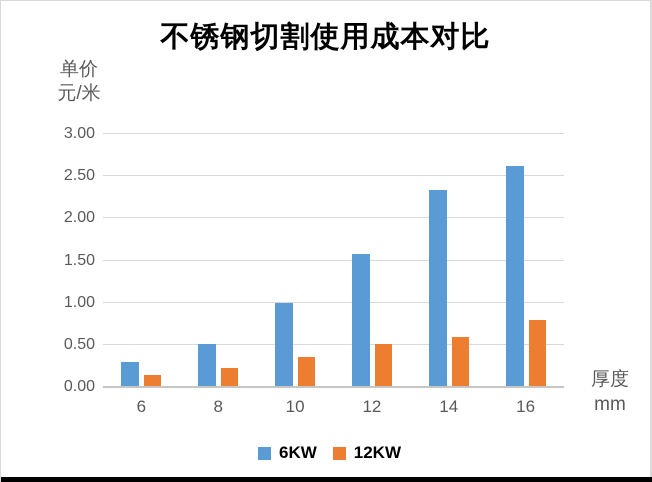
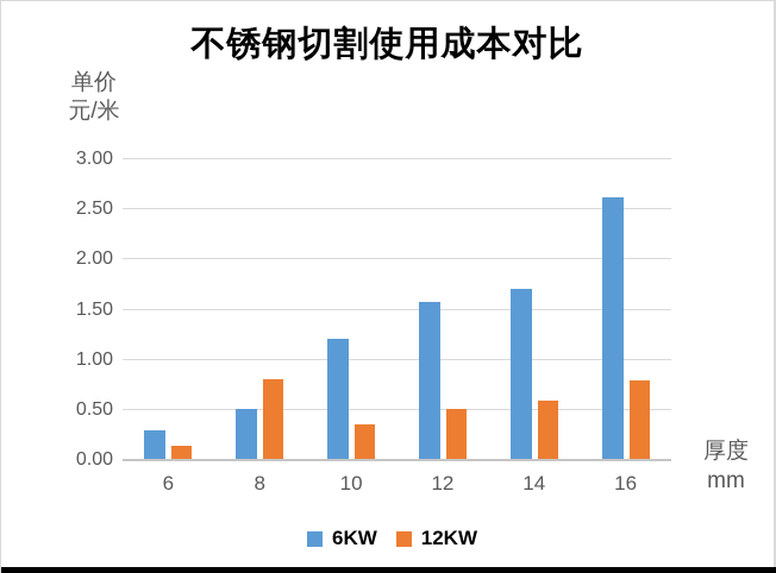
12KW/8: 0.2 -> 0.8
6KW/10: 1.0 -> 1.2
6KW/14: 2.3 -> 1.7
